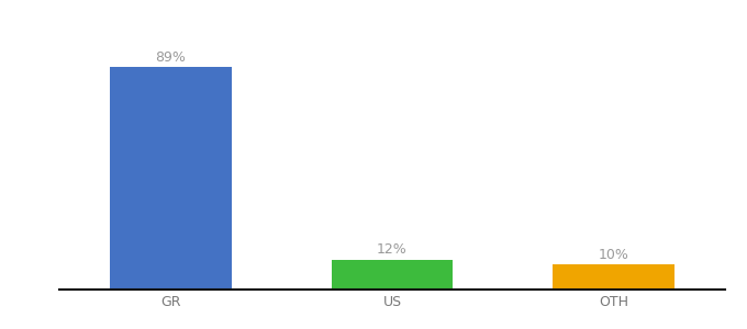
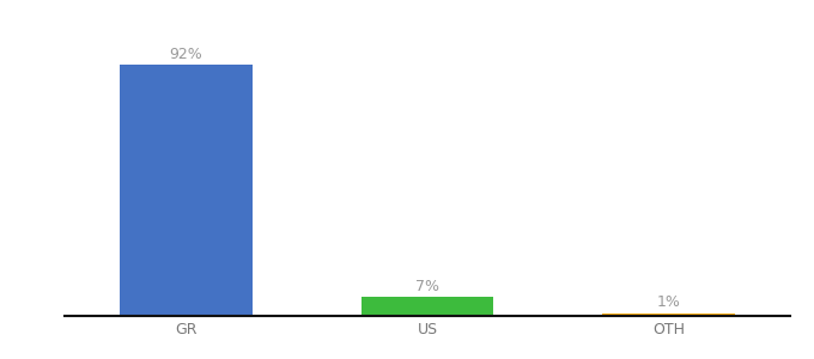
GR: 89% -> 92%
US: 12% -> 7%
OTH: 10% -> 1%
